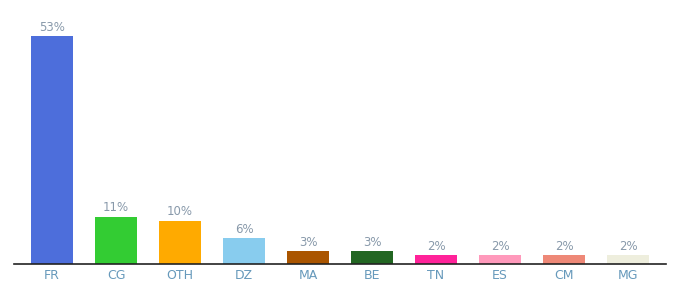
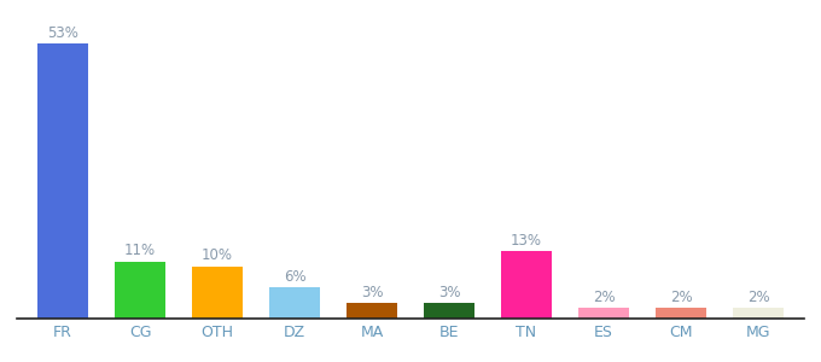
TN: 2% -> 13%
